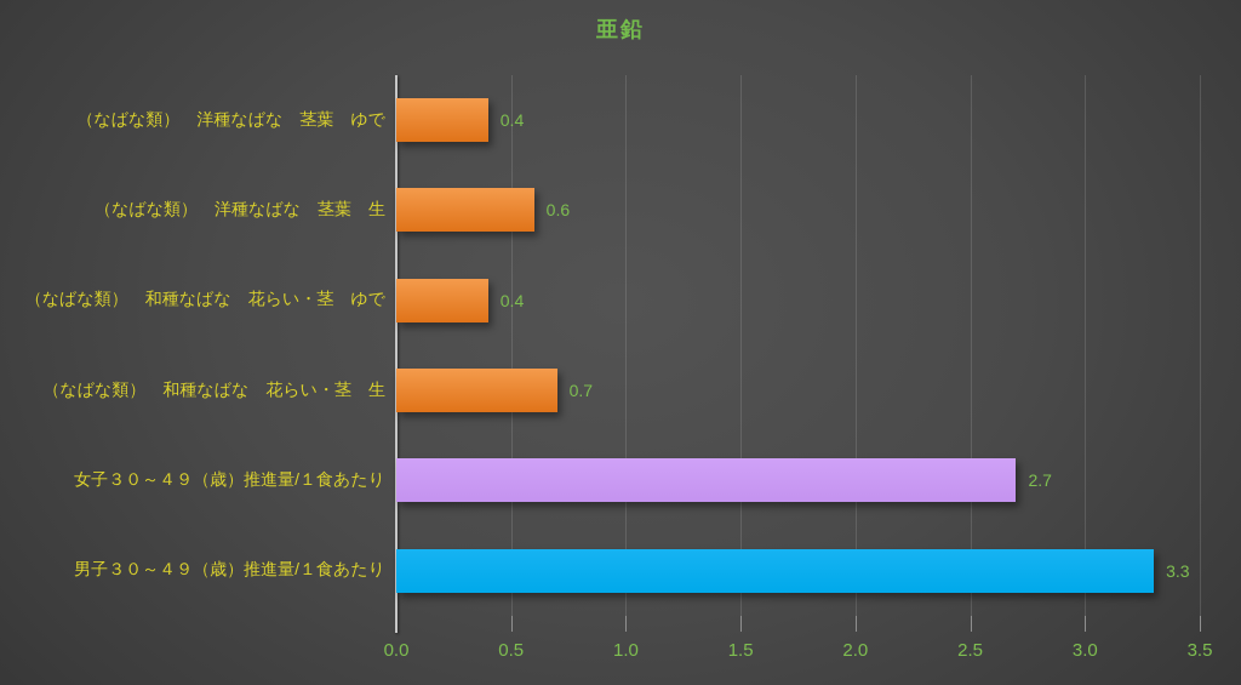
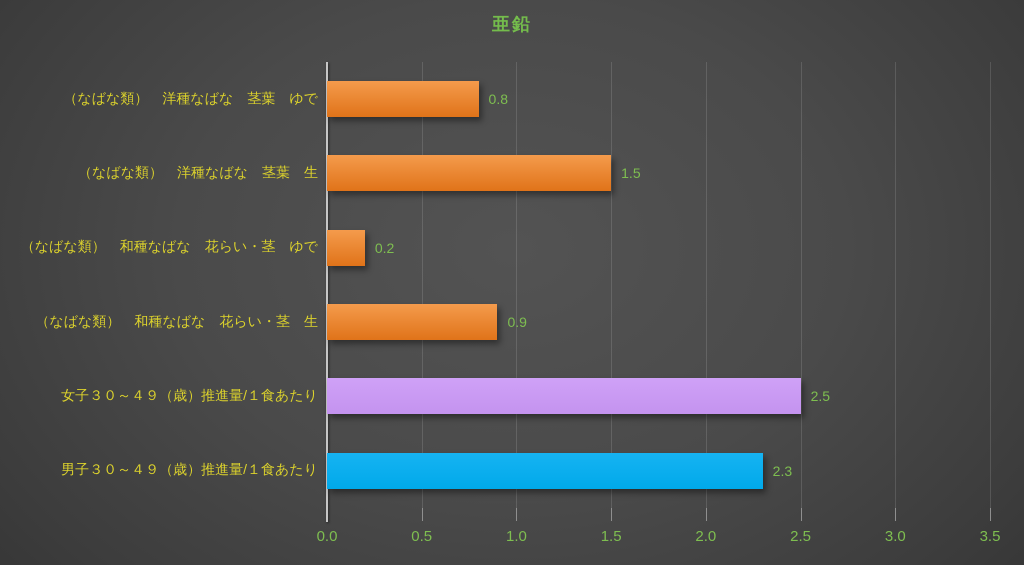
（なばな類） 洋種なばな 茎葉 ゆで: 0.4 -> 0.8
（なばな類） 洋種なばな 茎葉 生: 0.6 -> 1.5
（なばな類） 和種なばな 花らい・茎 ゆで: 0.4 -> 0.2
（なばな類） 和種なばな 花らい・茎 生: 0.7 -> 0.9
女子３０～４９（歳）推進量/１食あたり: 2.7 -> 2.5
男子３０～４９（歳）推進量/１食あたり: 3.3 -> 2.3
